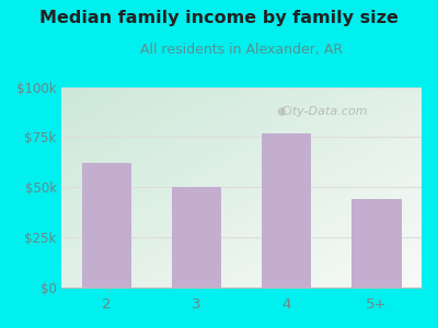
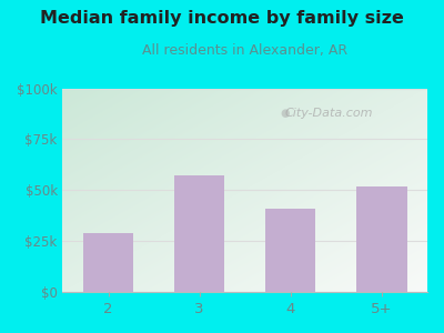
2: $62k -> $29k
3: $50k -> $57k
4: $77k -> $41k
5+: $44k -> $52k
